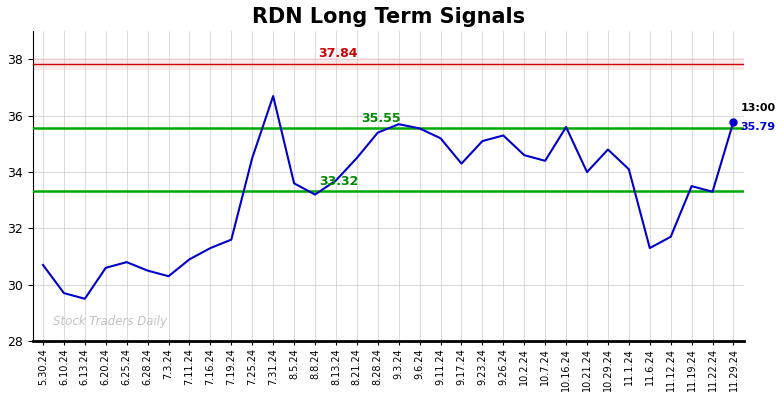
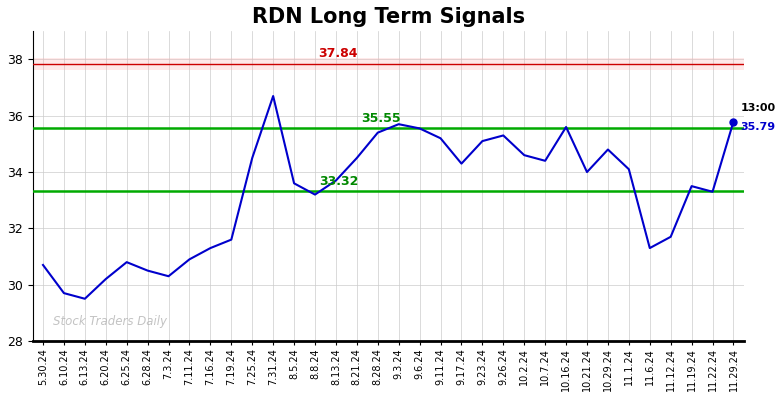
6.20.24: 30.60 -> 30.20
